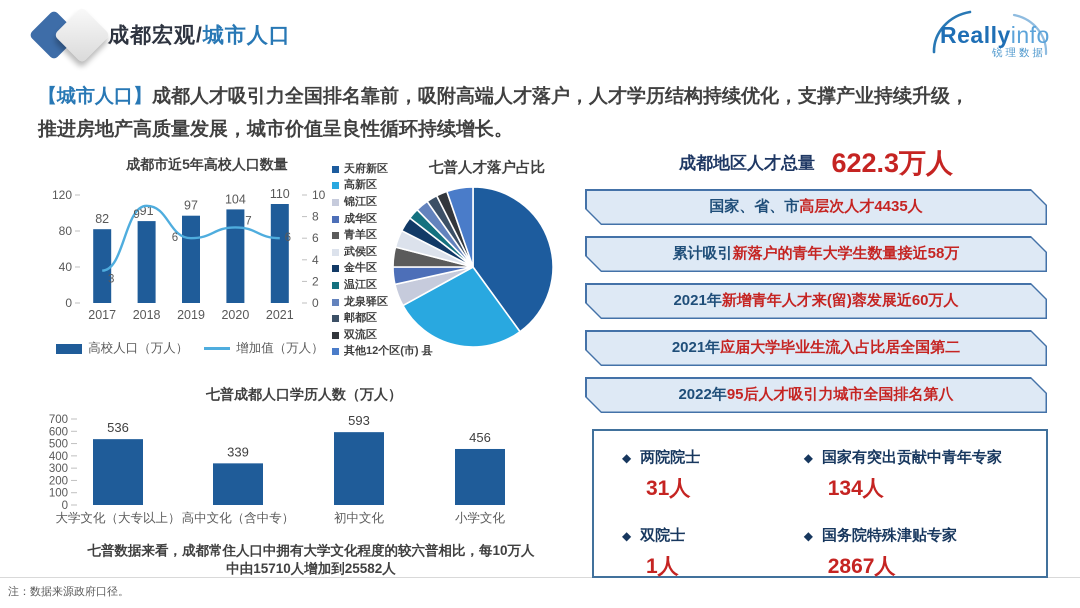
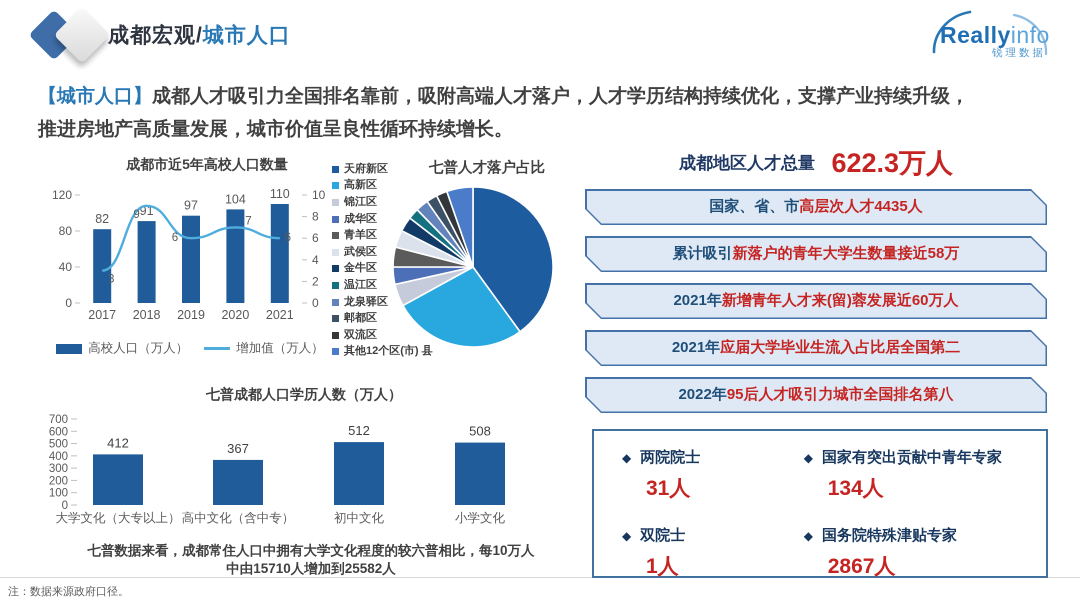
七普成都人口学历人数（万人）/大学文化（大专以上）: 536 -> 412
七普成都人口学历人数（万人）/高中文化（含中专）: 339 -> 367
七普成都人口学历人数（万人）/初中文化: 593 -> 512
七普成都人口学历人数（万人）/小学文化: 456 -> 508
